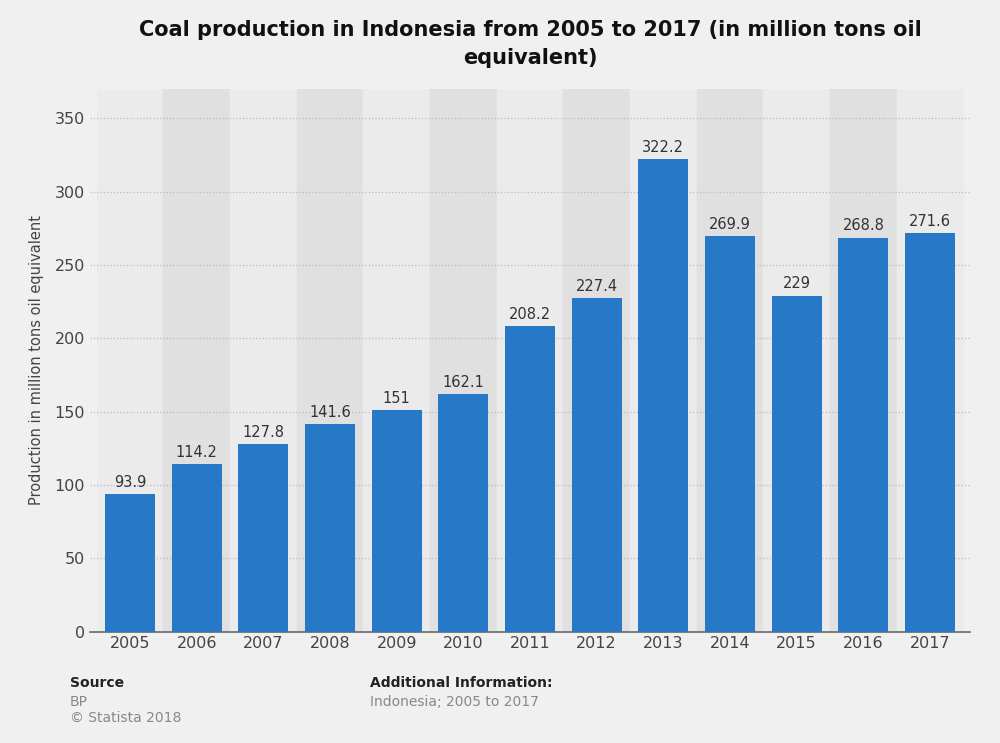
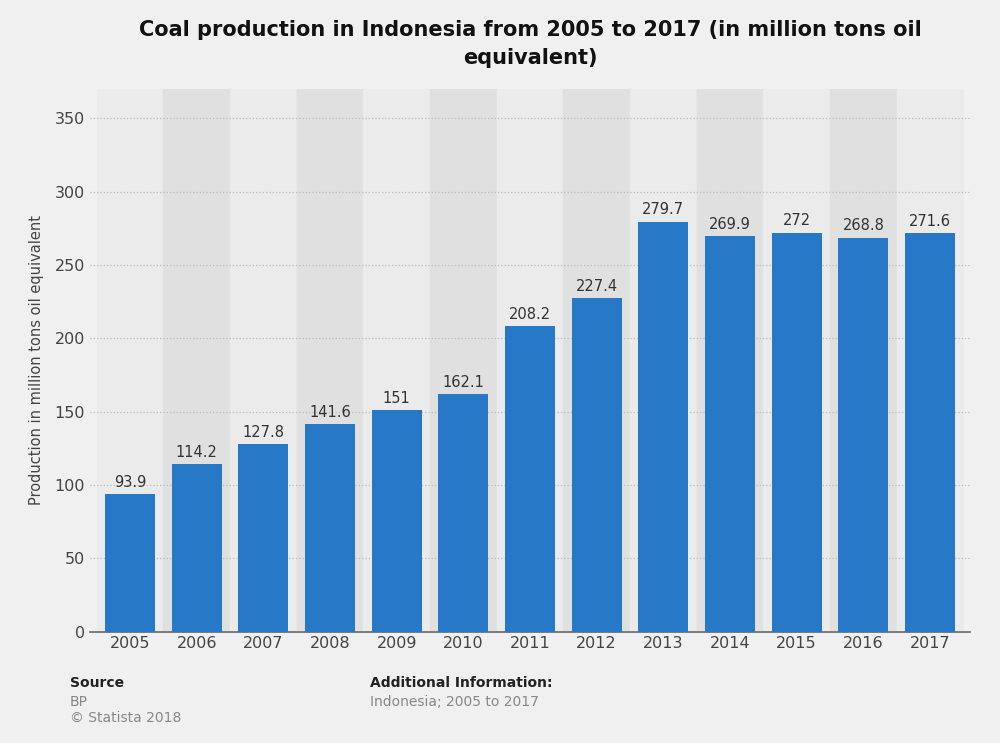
2013: 322.2 -> 279.7
2015: 229 -> 272
